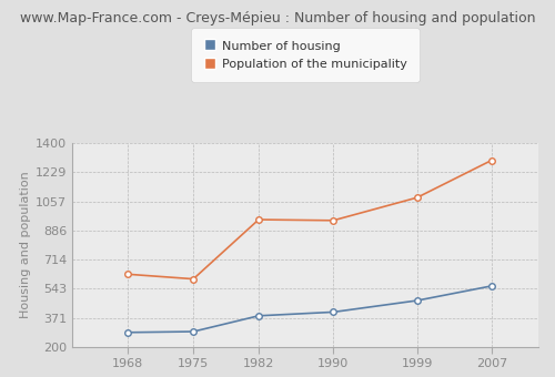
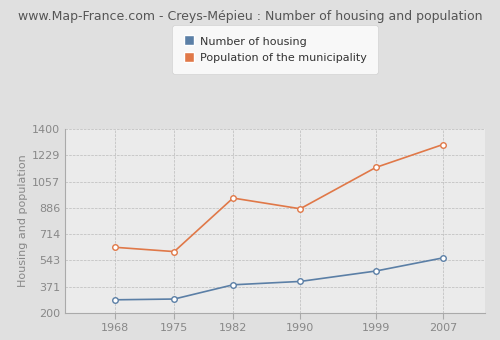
Population of the municipality/1990: 940 -> 880
Population of the municipality/1999: 1080 -> 1150
